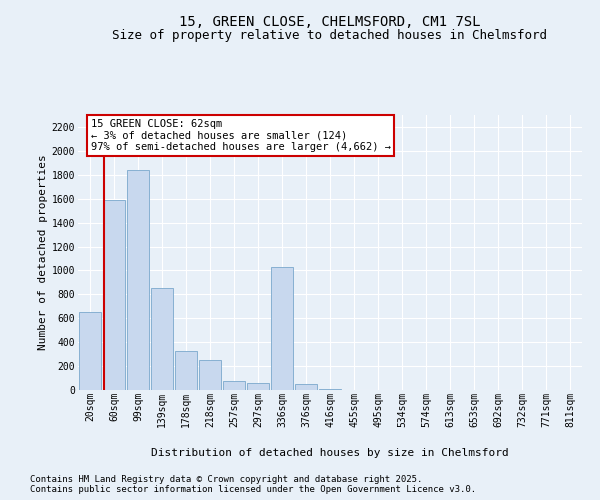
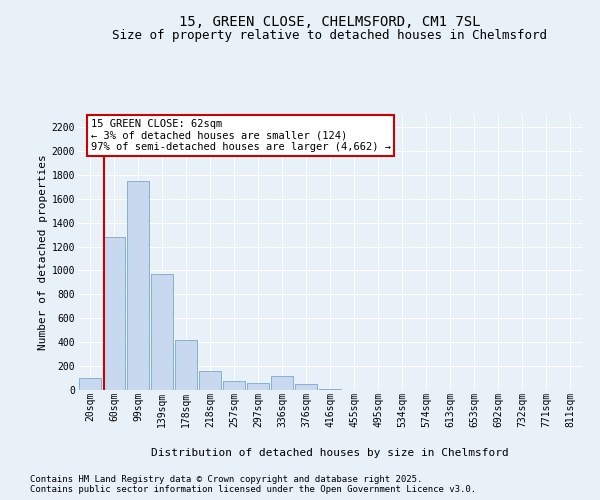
20sqm: 650 -> 100
60sqm: 1590 -> 1280
99sqm: 1840 -> 1750
139sqm: 850 -> 970
178sqm: 330 -> 420
218sqm: 250 -> 160
336sqm: 1030 -> 120
